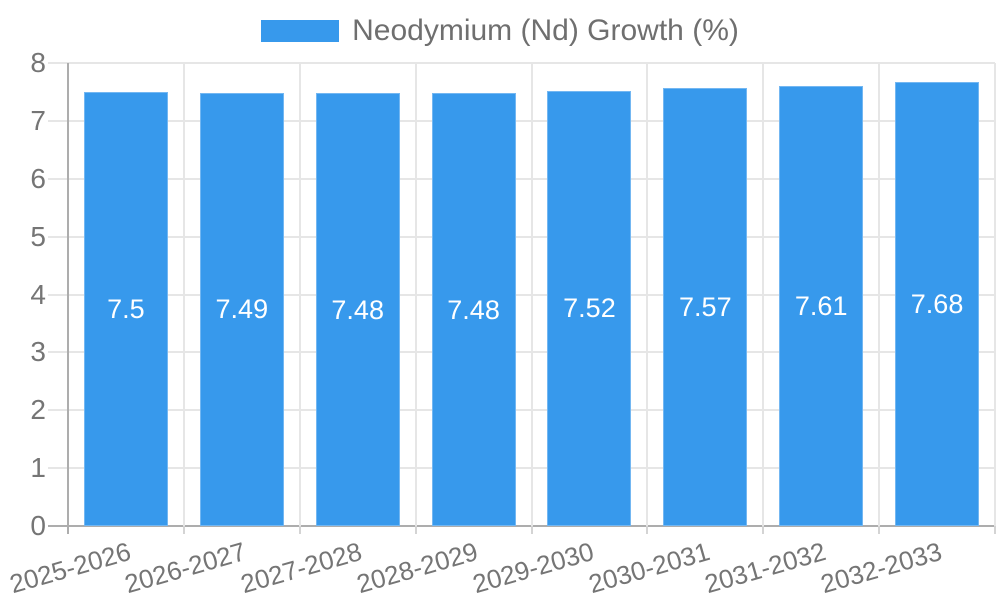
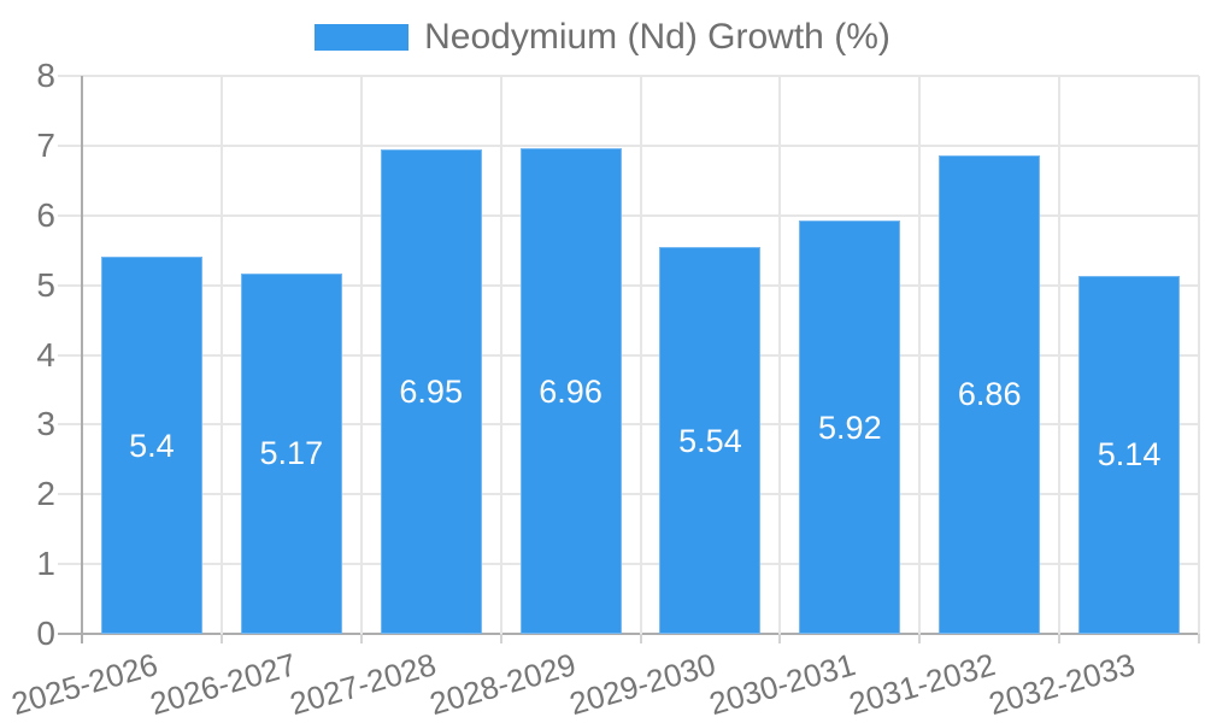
2025-2026: 7.5 -> 5.4
2026-2027: 7.49 -> 5.17
2027-2028: 7.48 -> 6.95
2028-2029: 7.48 -> 6.96
2029-2030: 7.52 -> 5.54
2030-2031: 7.57 -> 5.92
2031-2032: 7.61 -> 6.86
2032-2033: 7.68 -> 5.14
